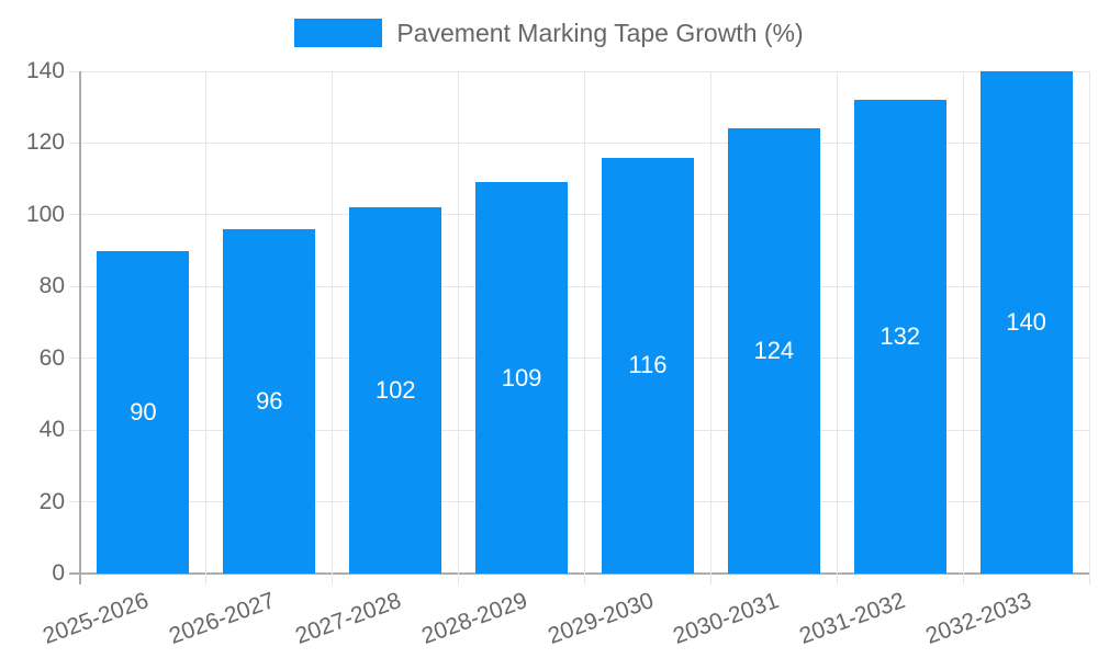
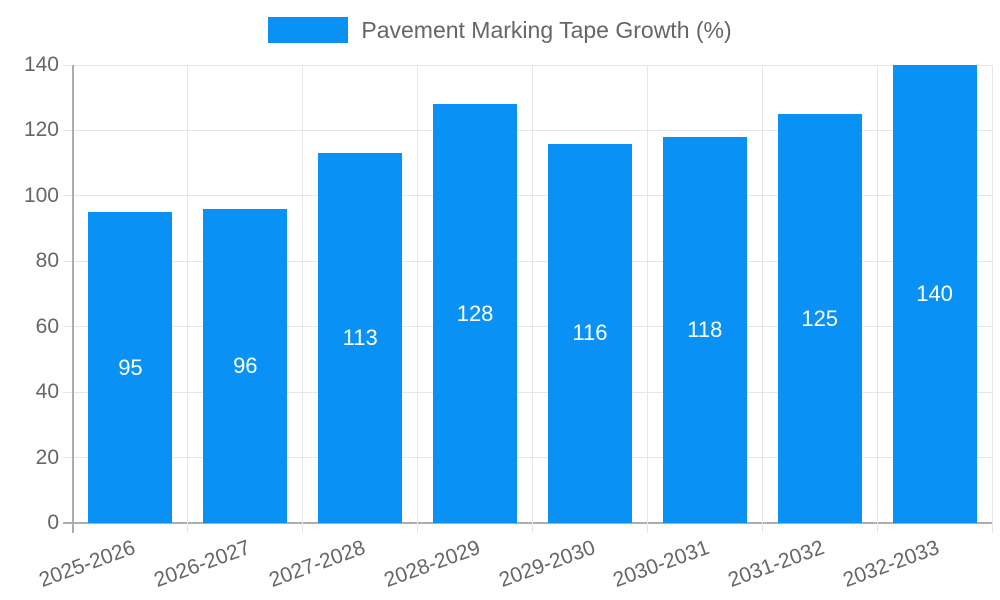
2025-2026: 90 -> 95
2027-2028: 102 -> 113
2028-2029: 109 -> 128
2030-2031: 124 -> 118
2031-2032: 132 -> 125
